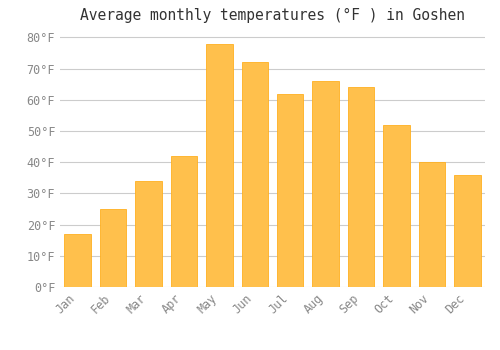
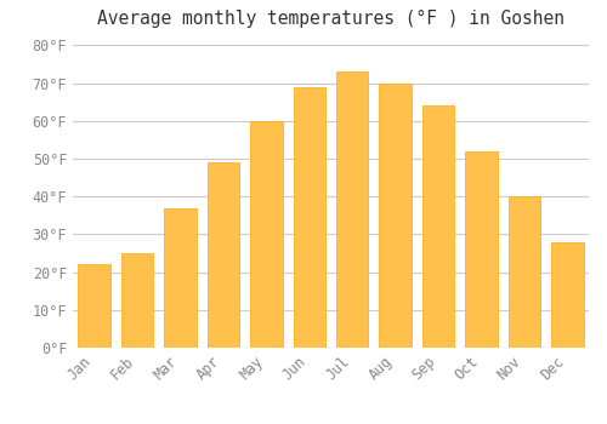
Jan: 17°F -> 22°F
Mar: 34°F -> 37°F
Apr: 42°F -> 49°F
May: 78°F -> 60°F
Jun: 72°F -> 69°F
Jul: 62°F -> 73°F
Aug: 66°F -> 70°F
Dec: 36°F -> 28°F
